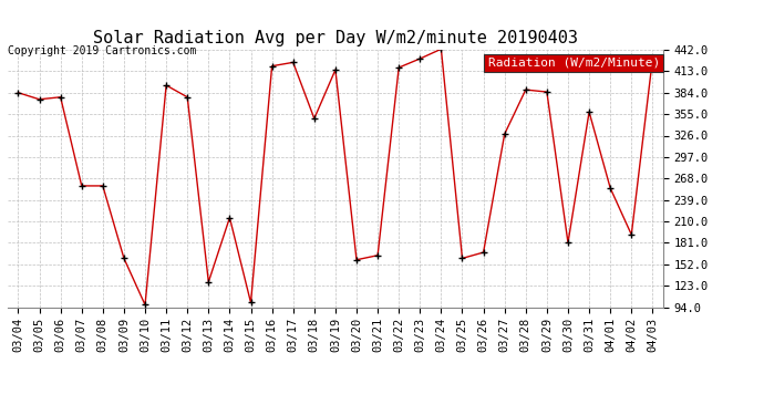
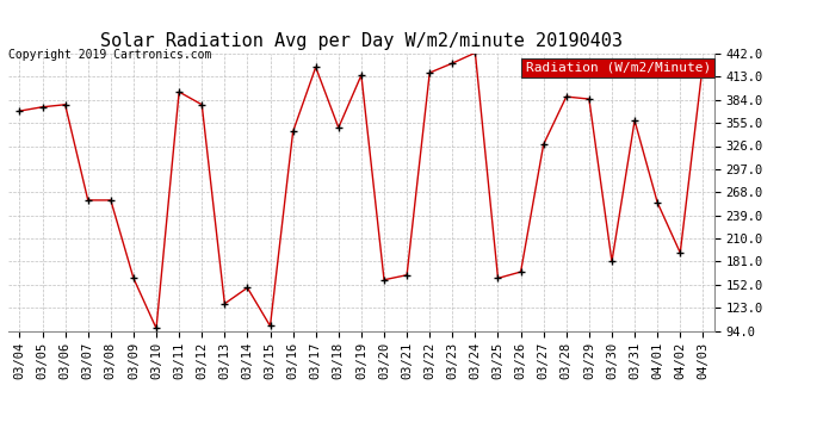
03/04: 384 -> 370
03/14: 215 -> 148
03/16: 420 -> 344
